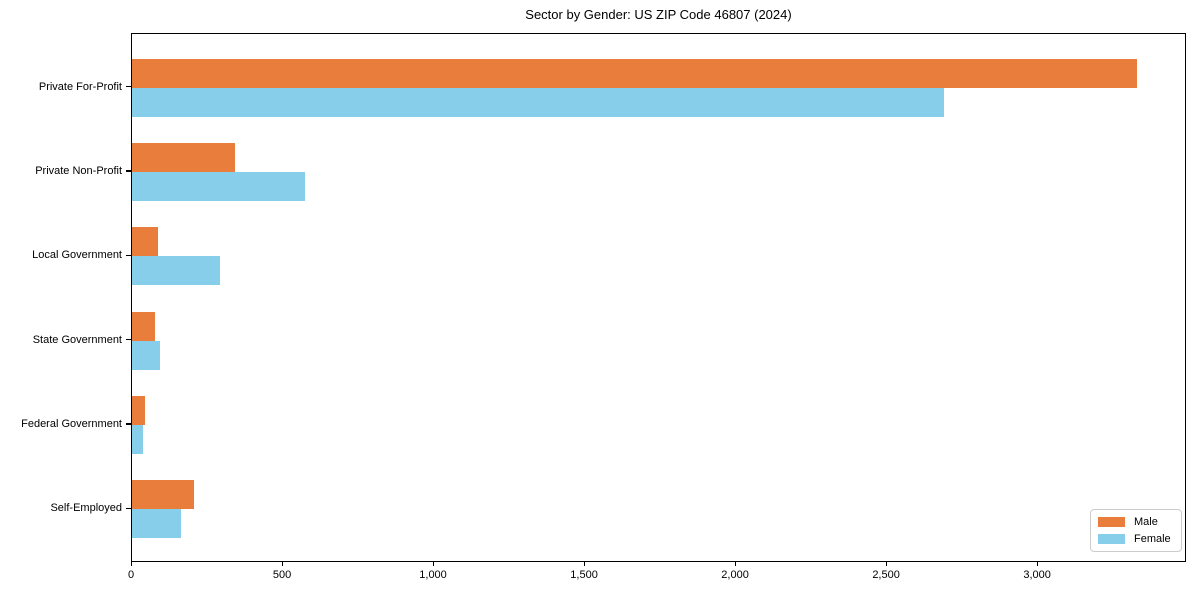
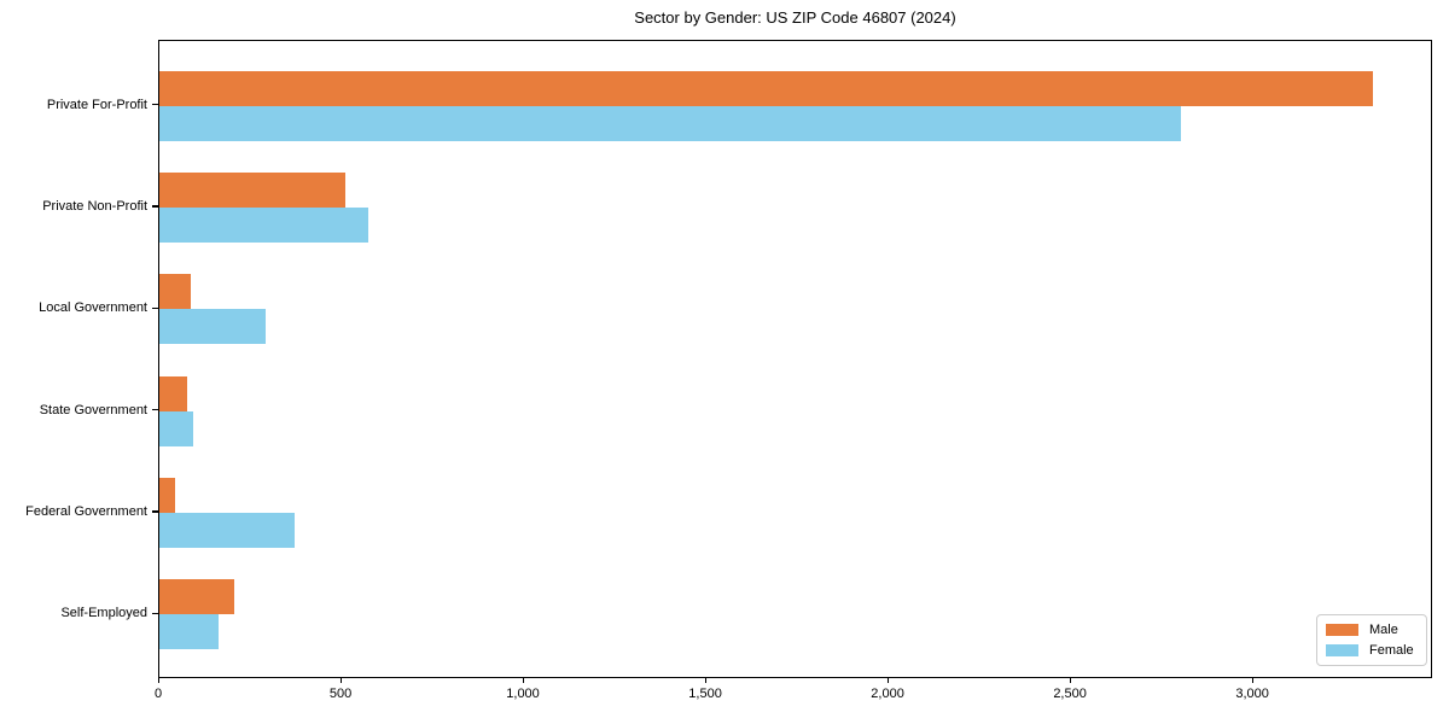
Female/Private For-Profit: 2690 -> 2800
Male/Private Non-Profit: 340 -> 510
Female/Federal Government: 40 -> 370
